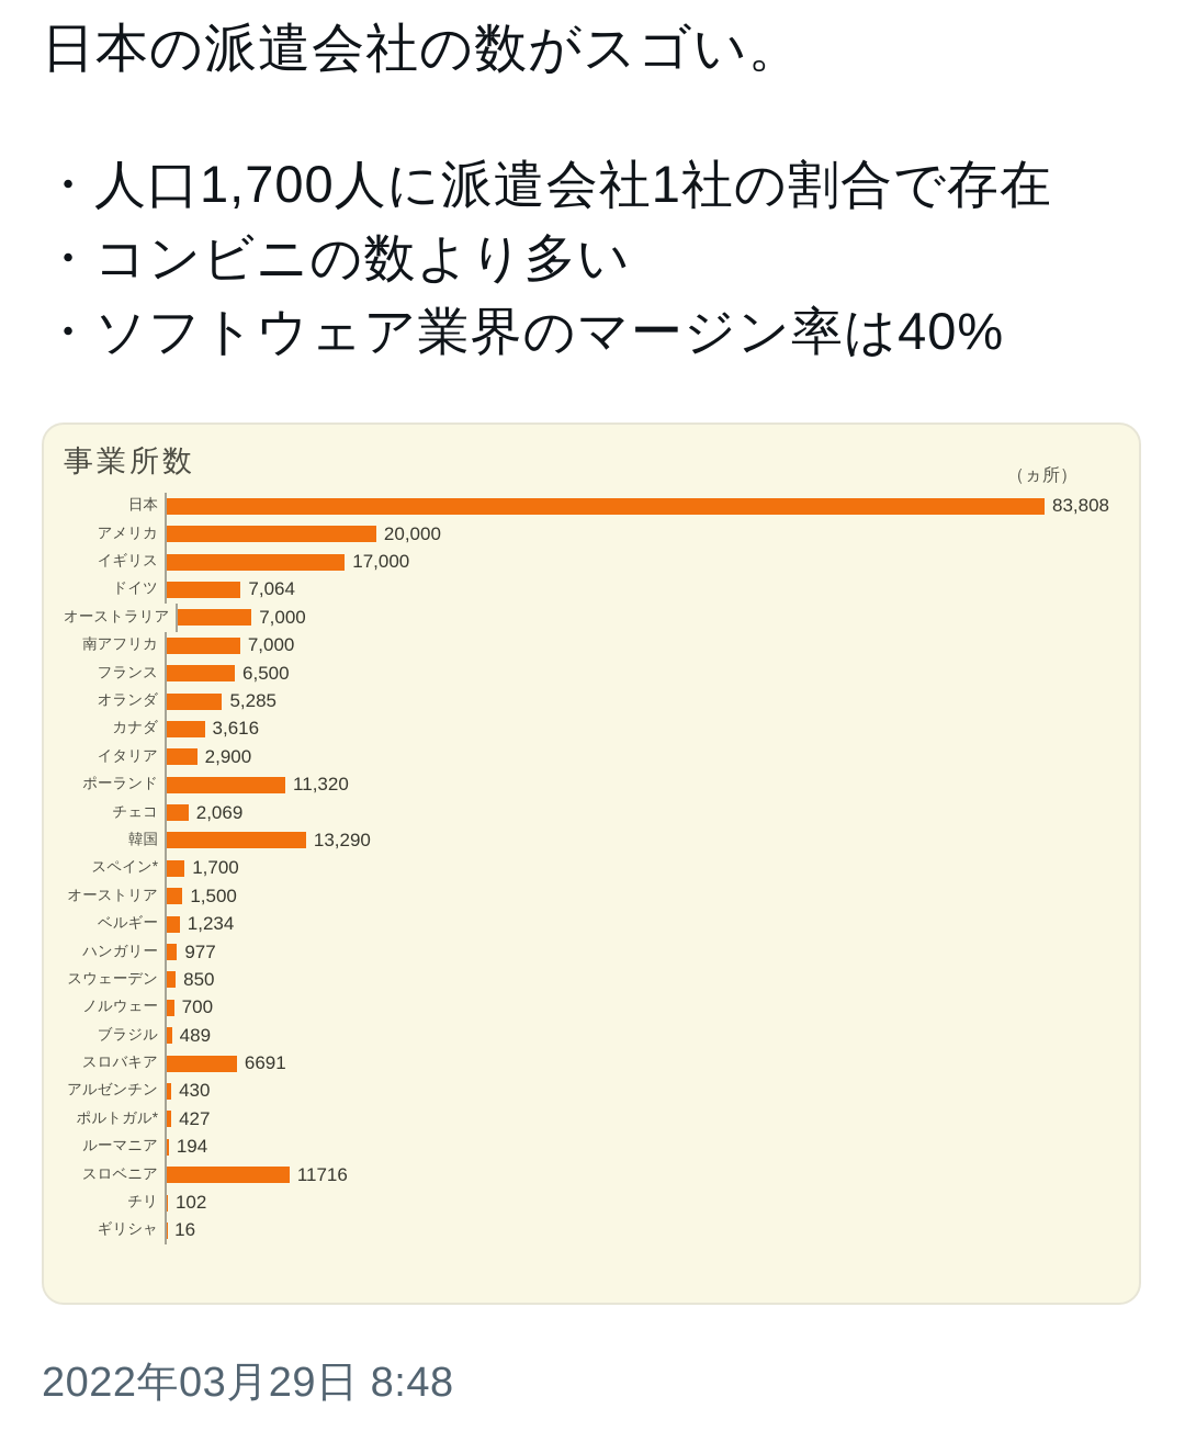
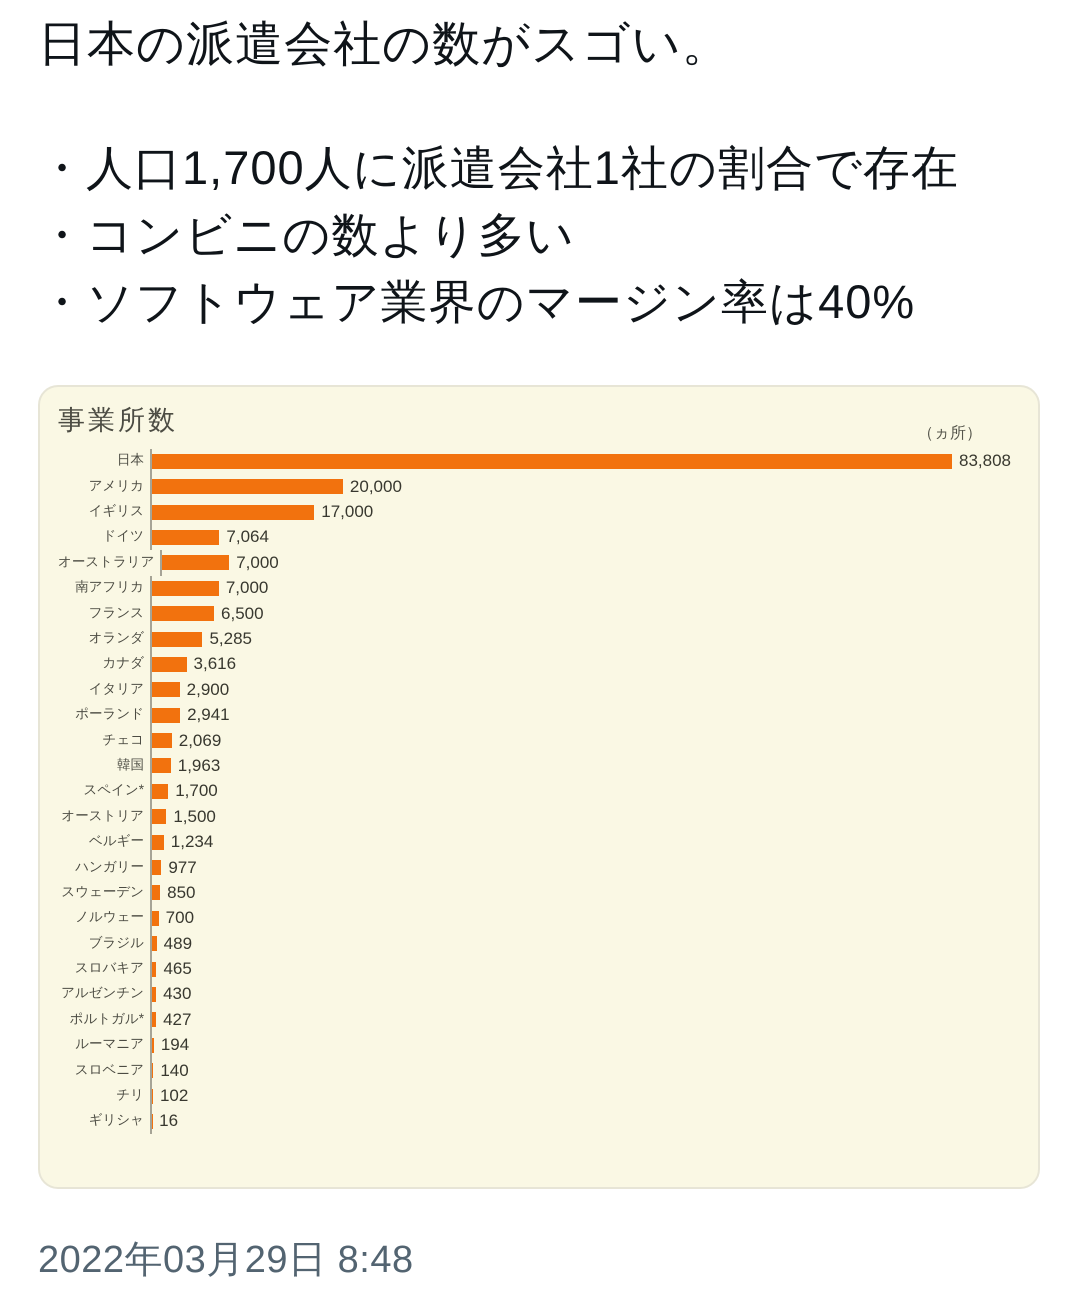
ポーランド: 11,320 -> 2,941
韓国: 13,290 -> 1,963
スロバキア: 6691 -> 465
スロベニア: 11716 -> 140
